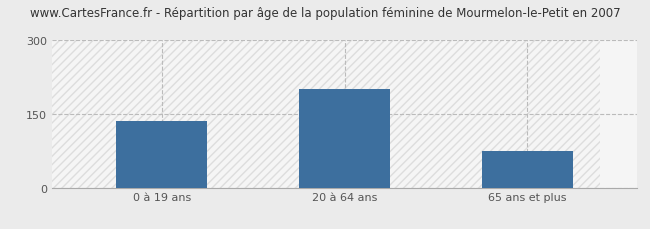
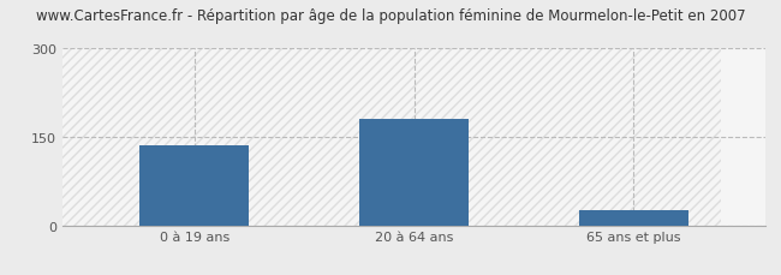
20 à 64 ans: 200 -> 180
65 ans et plus: 75 -> 25
